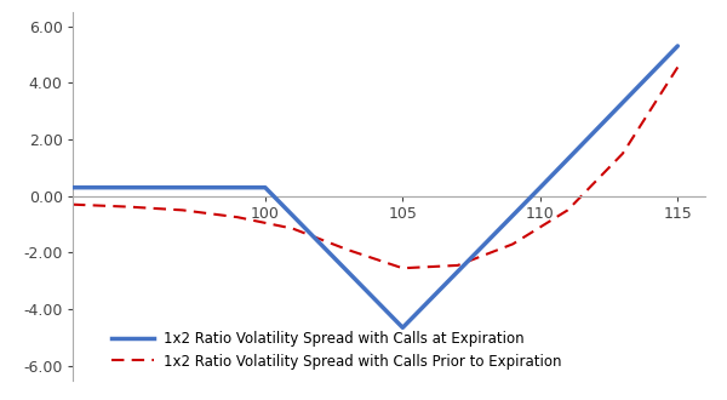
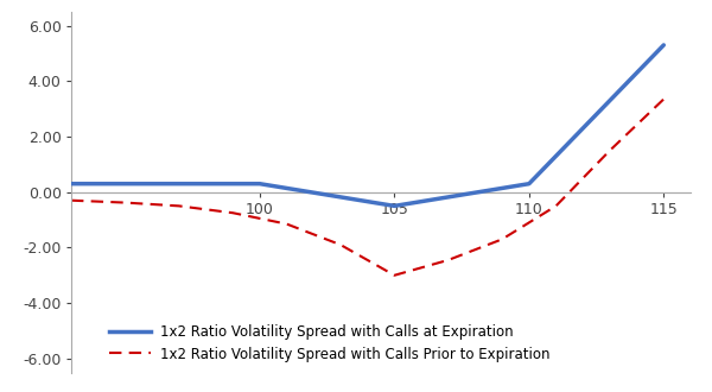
1x2 Ratio Volatility Spread with Calls at Expiration/105: -4.65 -> -0.50
1x2 Ratio Volatility Spread with Calls Prior to Expiration/105: -2.55 -> -3.00
1x2 Ratio Volatility Spread with Calls Prior to Expiration/115: 4.55 -> 3.35
